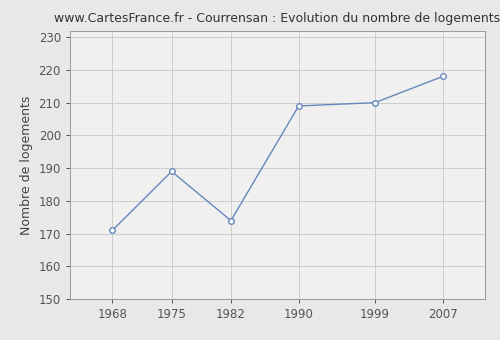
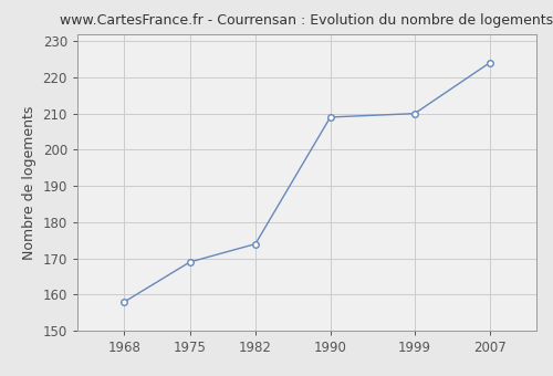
1968: 171 -> 158
1975: 189 -> 169
2007: 218 -> 224
